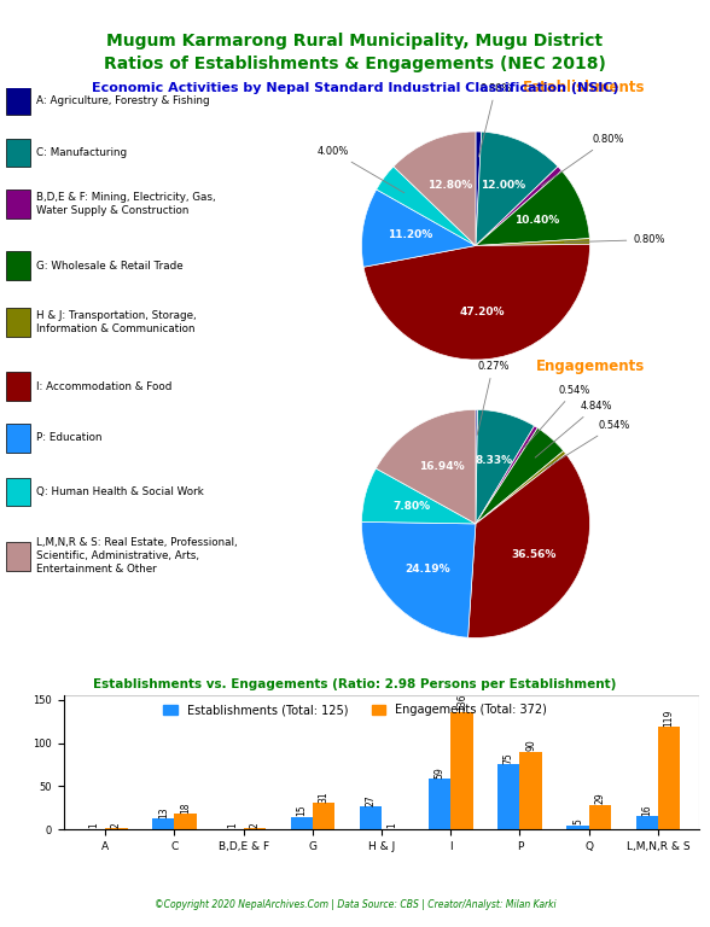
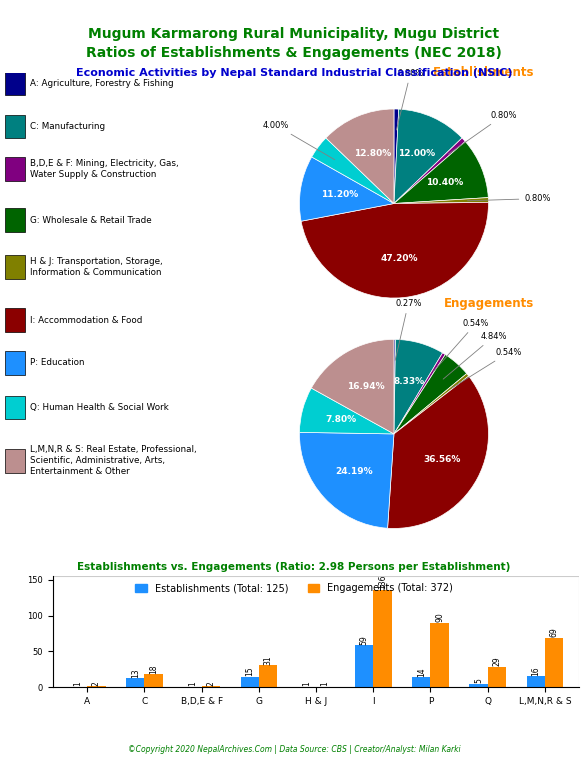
Establishments (Total: 125)/H & J: 27 -> 1
Establishments (Total: 125)/P: 75 -> 14
Engagements (Total: 372)/L,M,N,R & S: 119 -> 69
